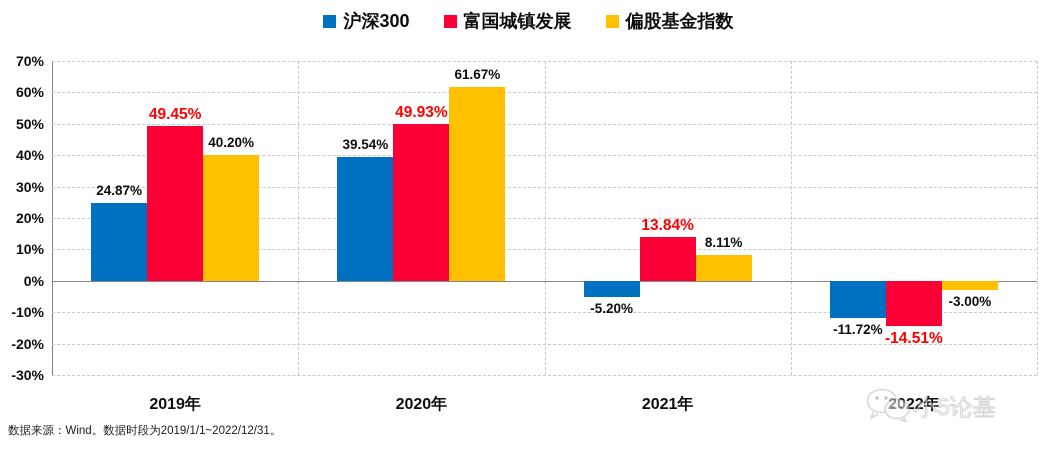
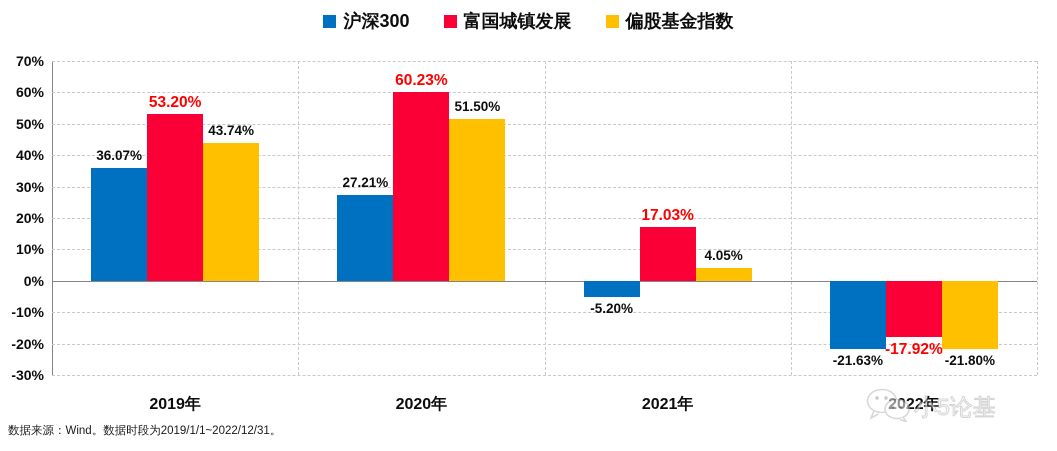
沪深300/2019年: 24.87% -> 36.07%
富国城镇发展/2019年: 49.45% -> 53.20%
偏股基金指数/2019年: 40.20% -> 43.74%
沪深300/2020年: 39.54% -> 27.21%
富国城镇发展/2020年: 49.93% -> 60.23%
偏股基金指数/2020年: 61.67% -> 51.50%
富国城镇发展/2021年: 13.84% -> 17.03%
偏股基金指数/2021年: 8.11% -> 4.05%
沪深300/2022年: -11.72% -> -21.63%
富国城镇发展/2022年: -14.51% -> -17.92%
偏股基金指数/2022年: -3.00% -> -21.80%
